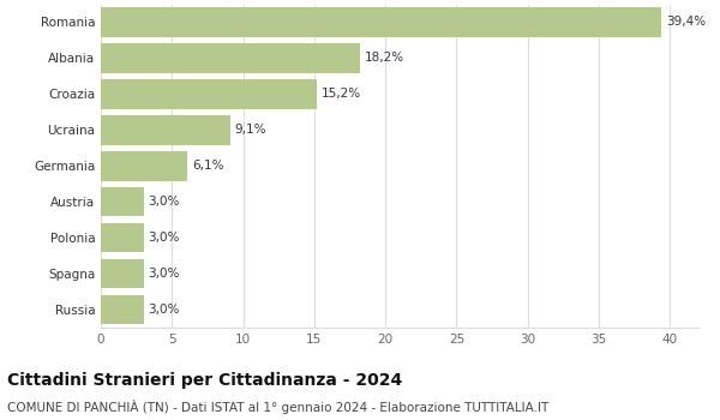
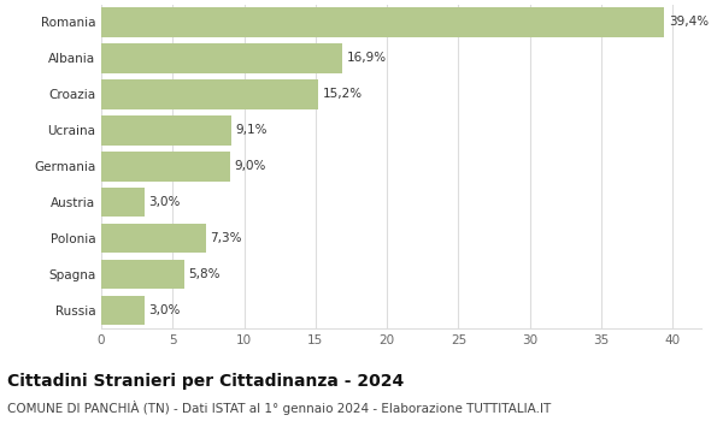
Albania: 18,2% -> 16,9%
Germania: 6,1% -> 9,0%
Polonia: 3,0% -> 7,3%
Spagna: 3,0% -> 5,8%
